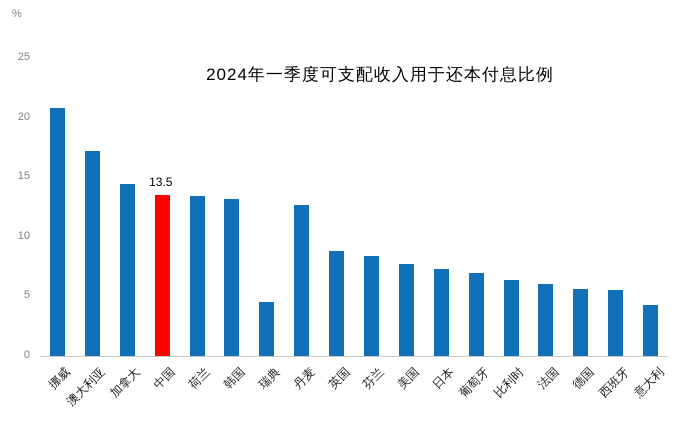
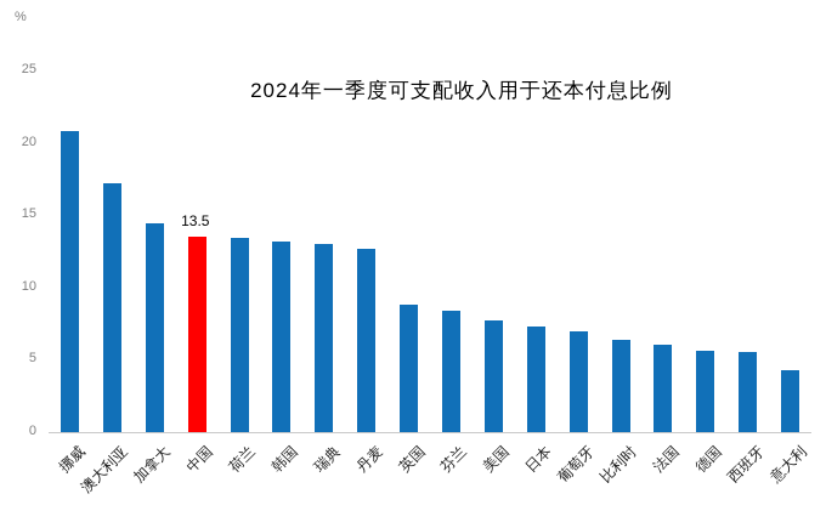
瑞典: 4.5 -> 13.0
